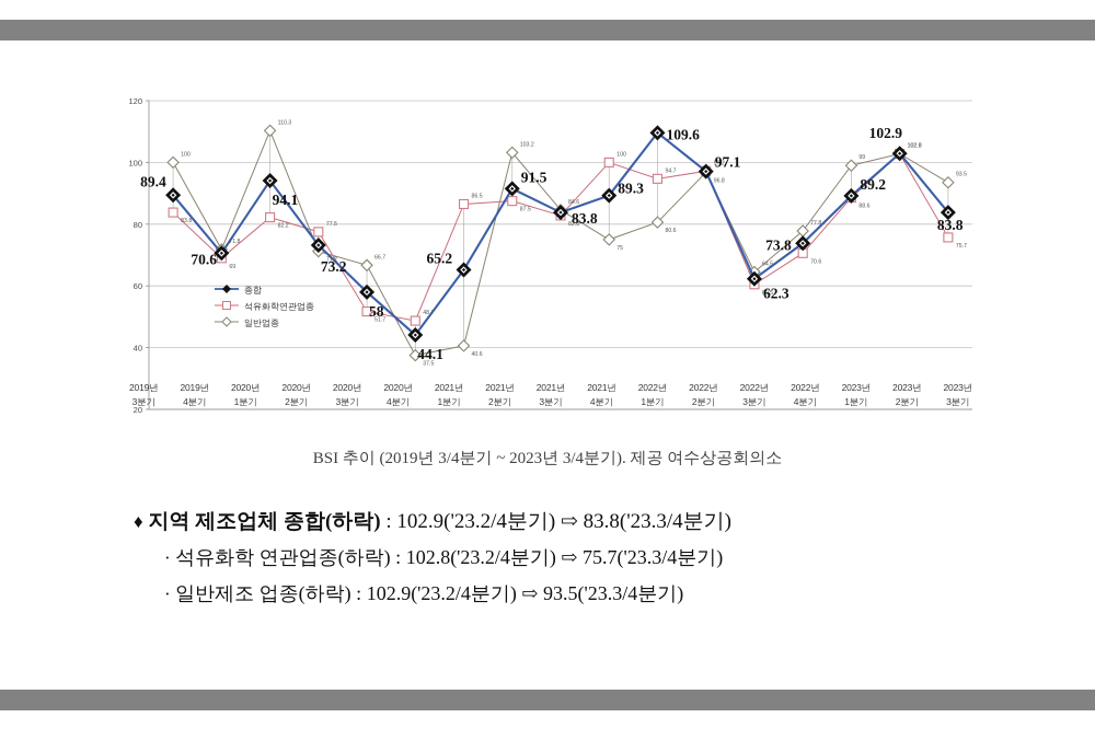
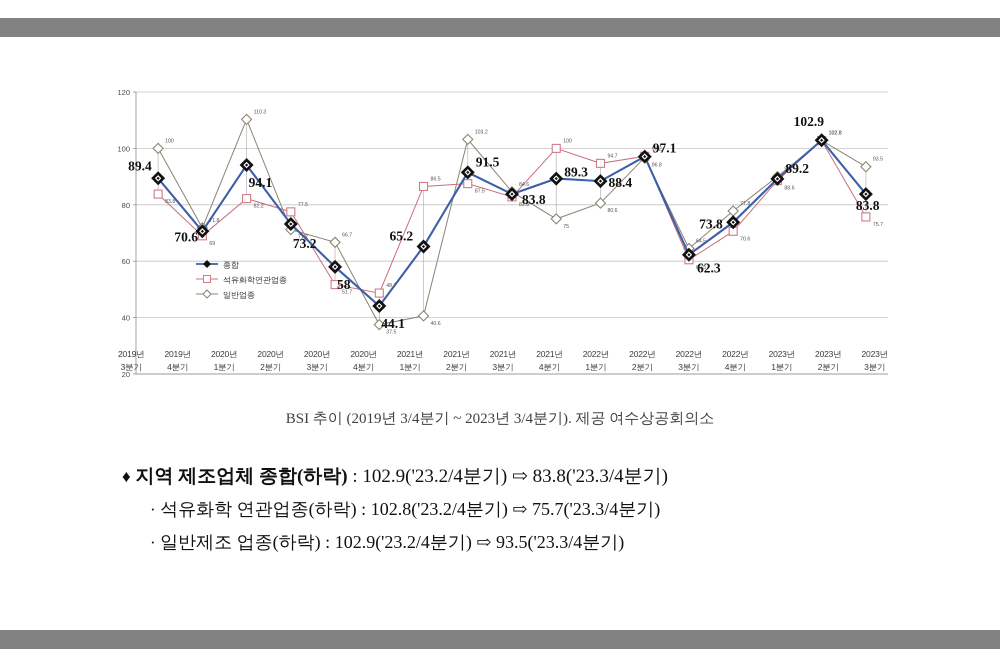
종합/2022년 1분기: 109.6 -> 88.4
일반업종/2023년 1분기: 99 -> 90
